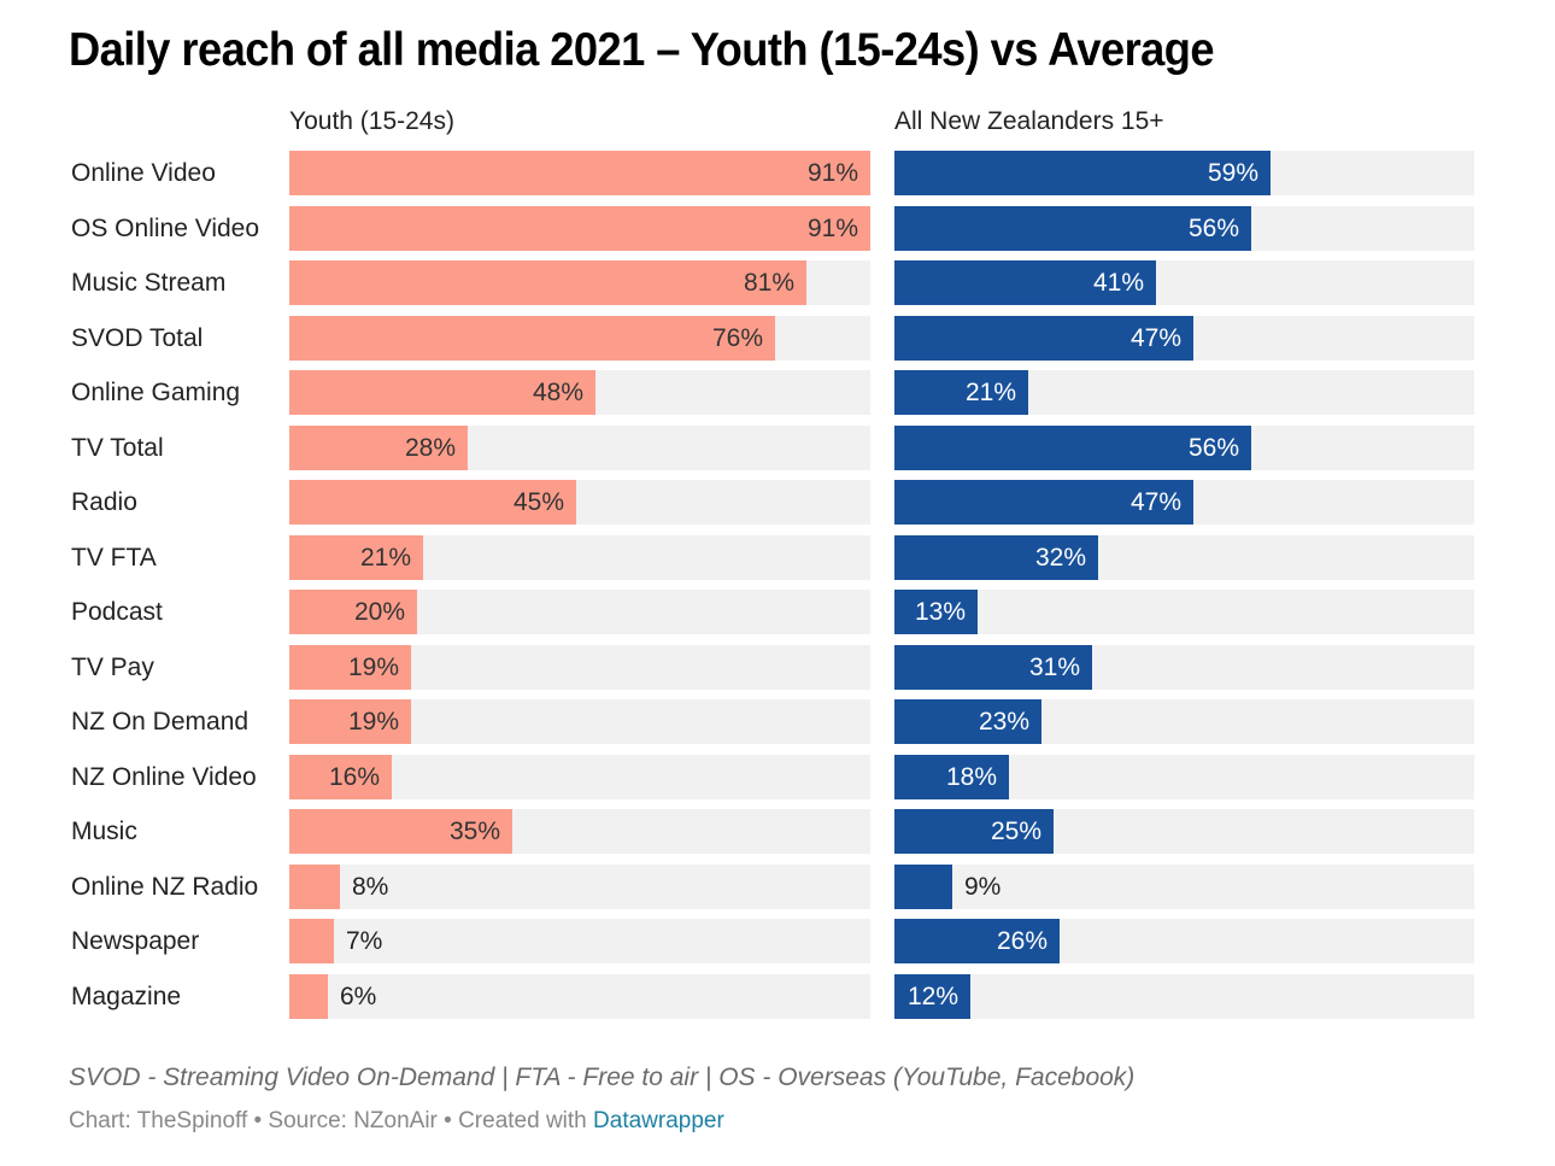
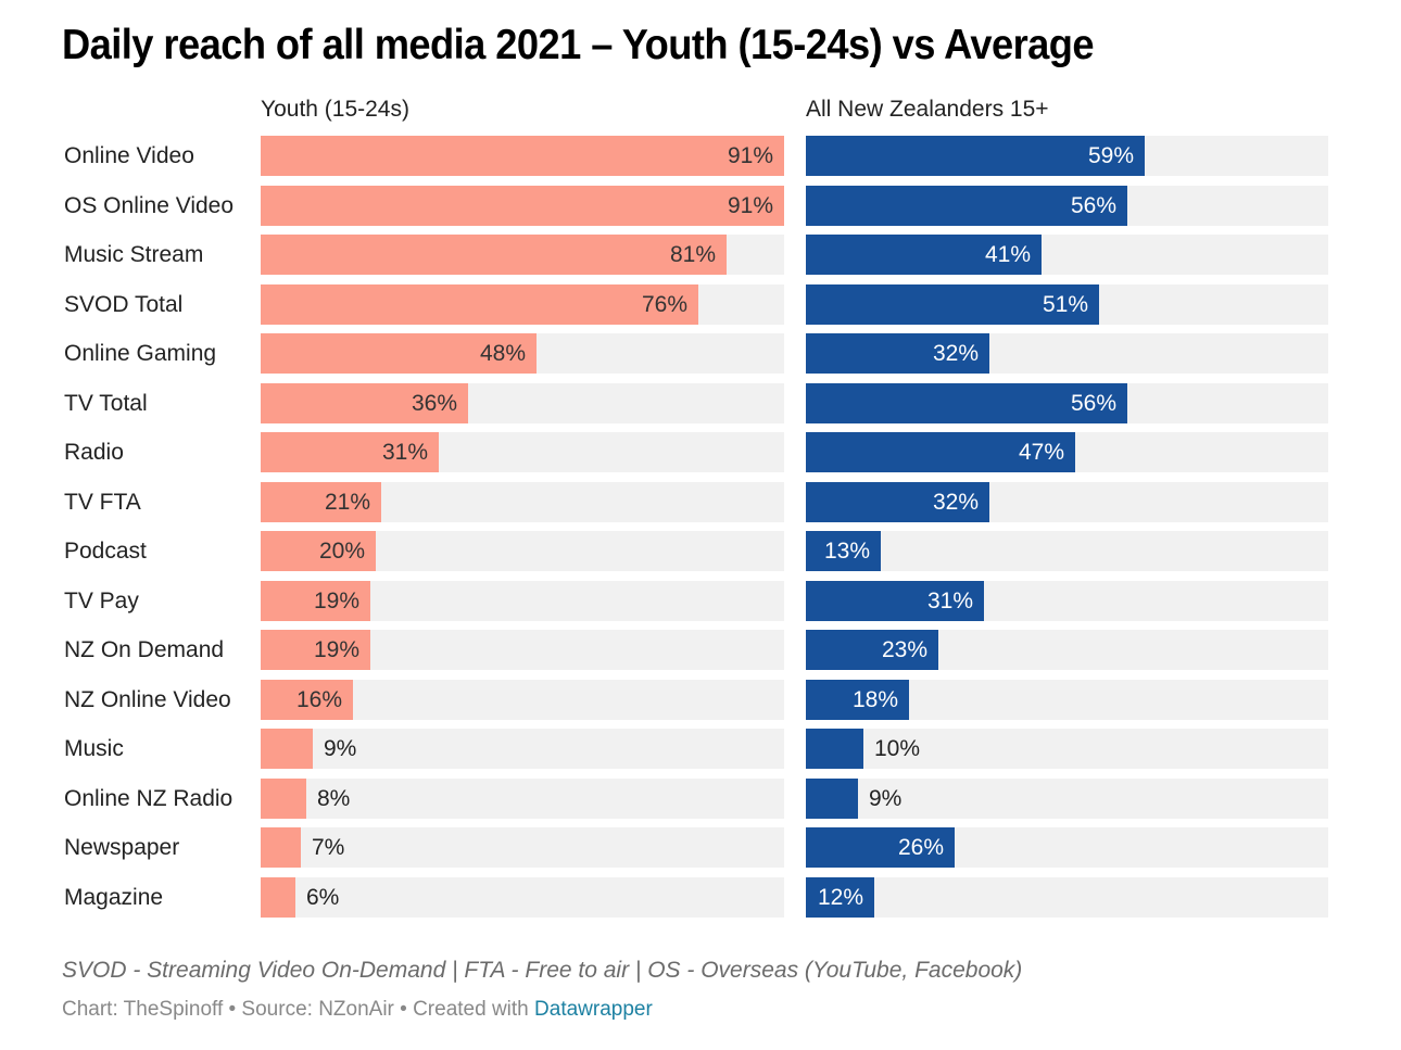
All New Zealanders 15+/SVOD Total: 47% -> 51%
All New Zealanders 15+/Online Gaming: 21% -> 32%
Youth (15-24s)/TV Total: 28% -> 36%
Youth (15-24s)/Radio: 45% -> 31%
Youth (15-24s)/Music: 35% -> 9%
All New Zealanders 15+/Music: 25% -> 10%
